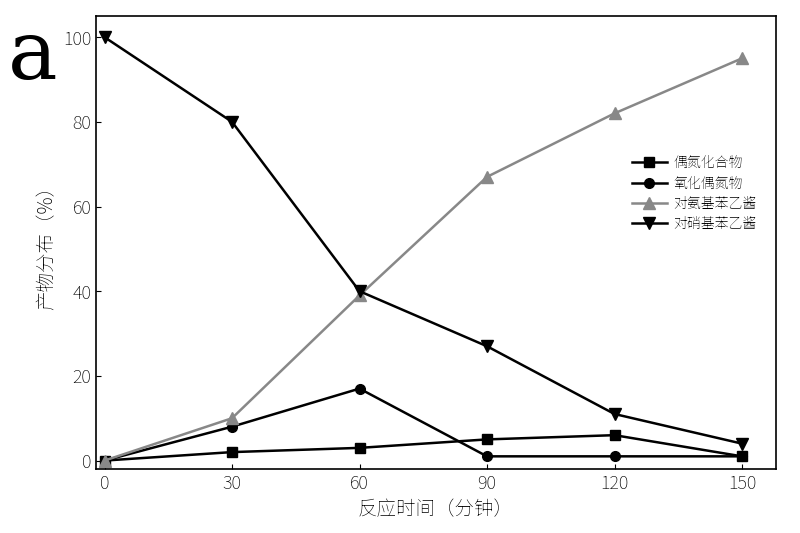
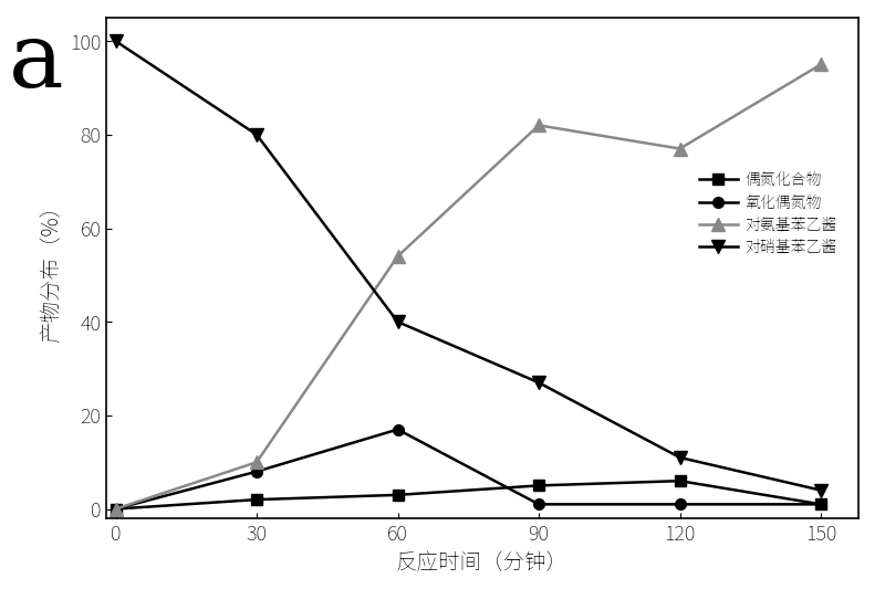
对氨基苯乙酱/60: 39 -> 54
对氨基苯乙酱/90: 67 -> 82
对氨基苯乙酱/120: 82 -> 77
